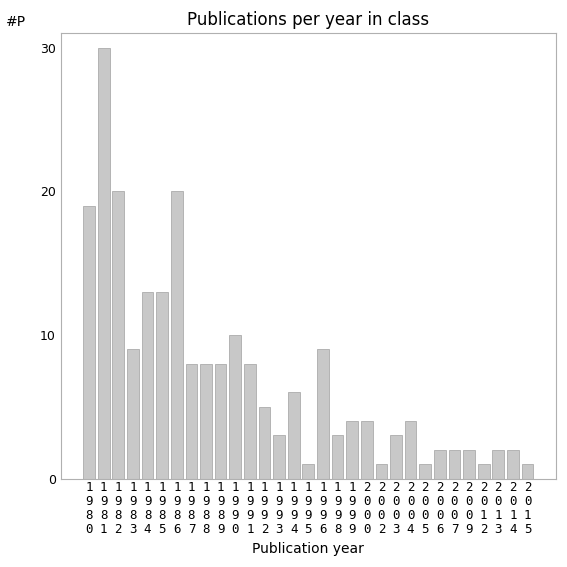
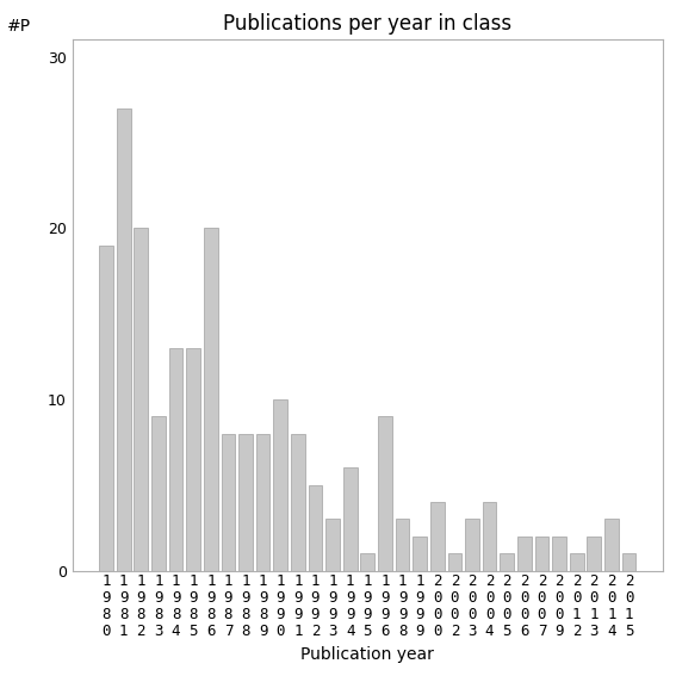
1 9 8 1: 30 -> 27
1 9 9 9: 4 -> 2
2 0 1 4: 2 -> 3
